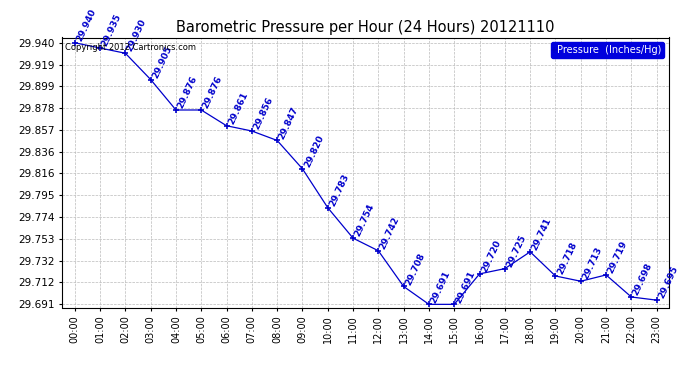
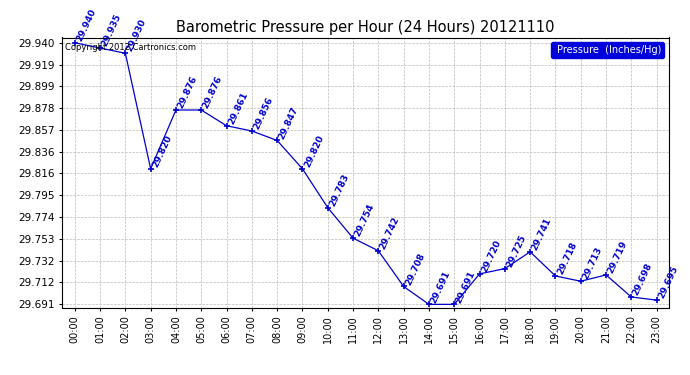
03:00: 29.905 -> 29.820
